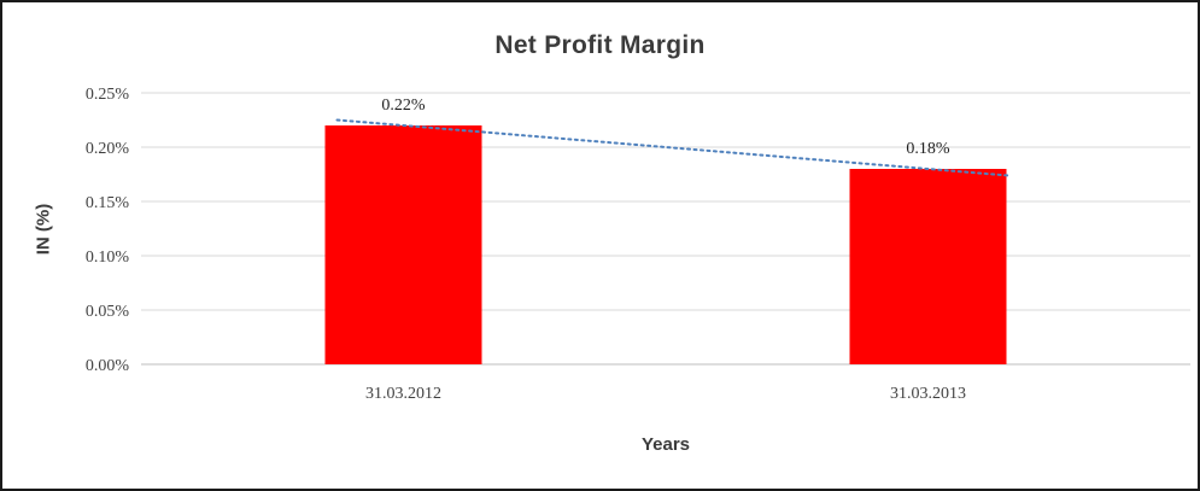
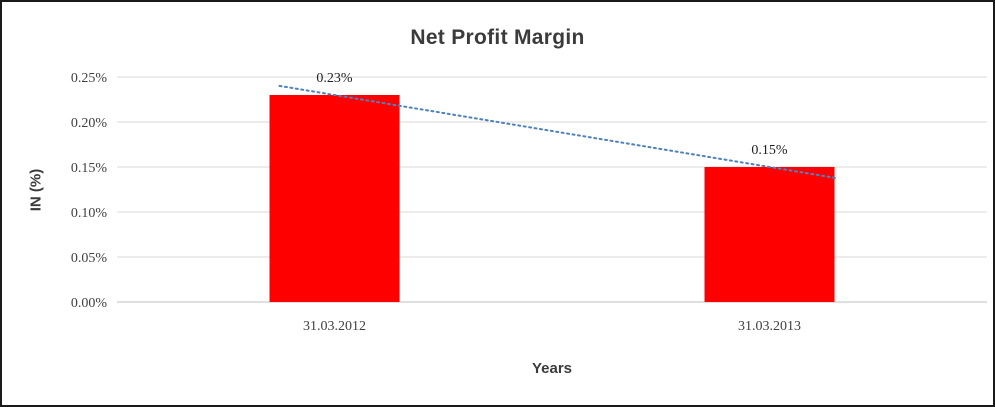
31.03.2012: 0.22% -> 0.23%
31.03.2013: 0.18% -> 0.15%
